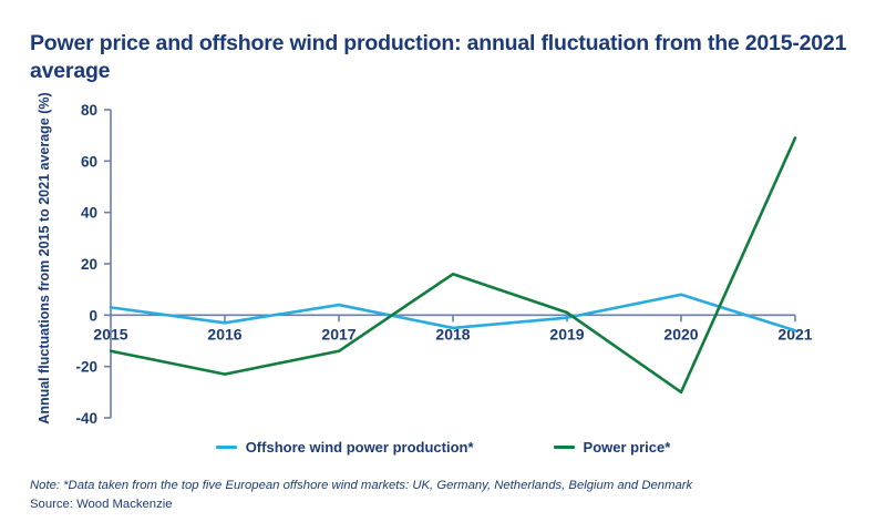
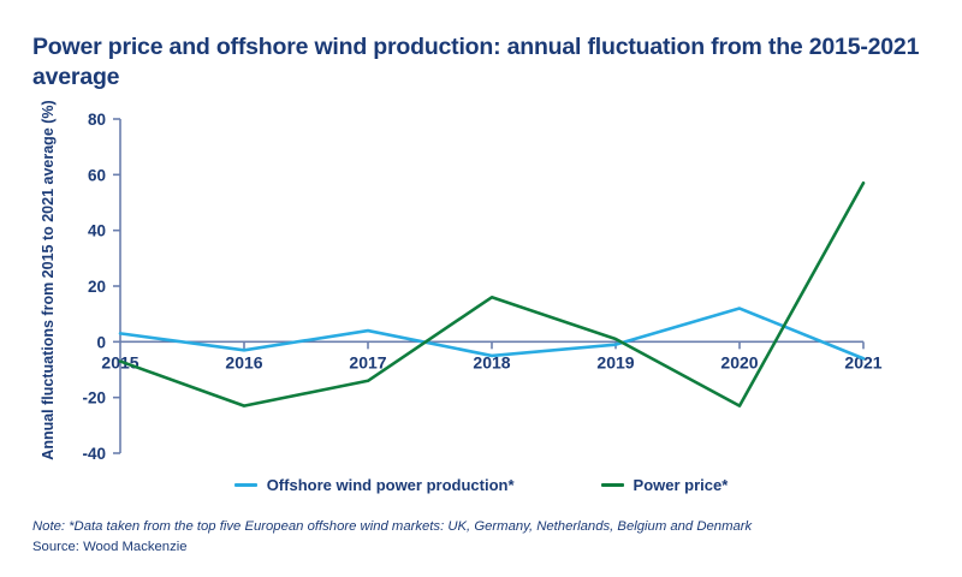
Power price*/2015: -14 -> -7
Offshore wind power production*/2020: 8 -> 12
Power price*/2020: -30 -> -23
Power price*/2021: 69 -> 57
